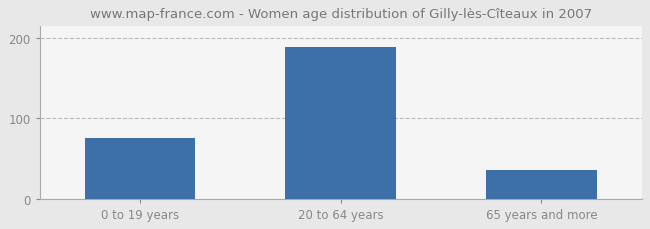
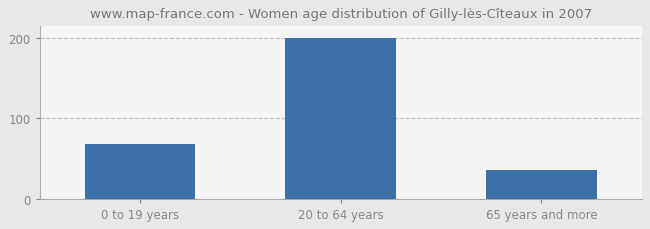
0 to 19 years: 75 -> 68
20 to 64 years: 188 -> 200
